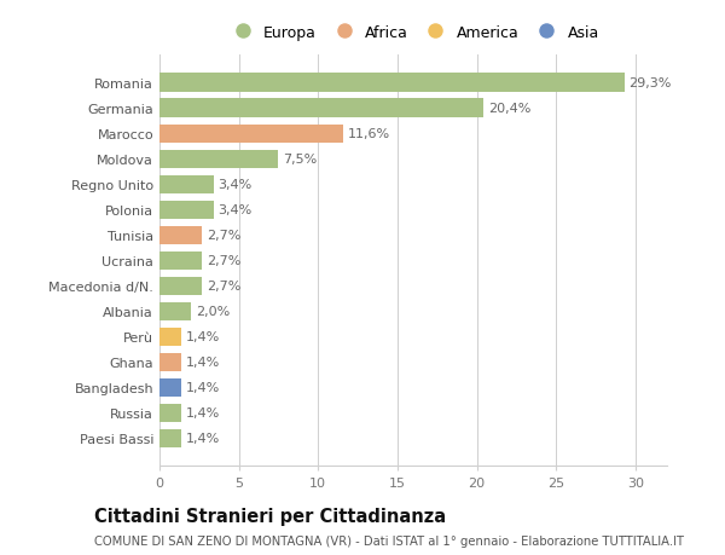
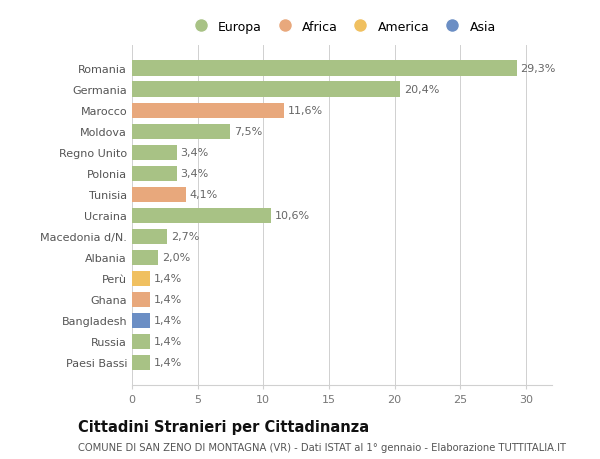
Tunisia: 2,7% -> 4,1%
Ucraina: 2,7% -> 10,6%
